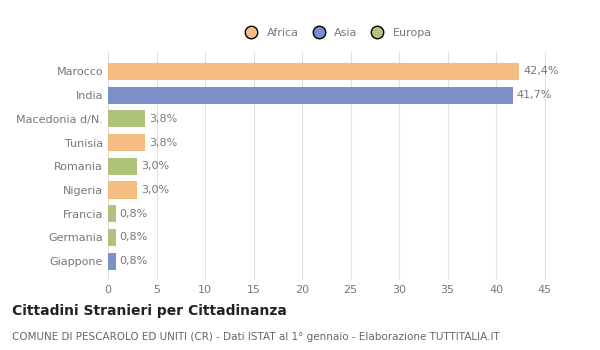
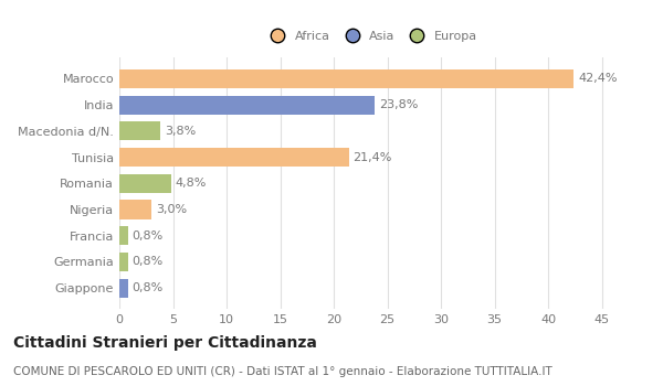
India: 41,7% -> 23,8%
Tunisia: 3,8% -> 21,4%
Romania: 3,0% -> 4,8%
